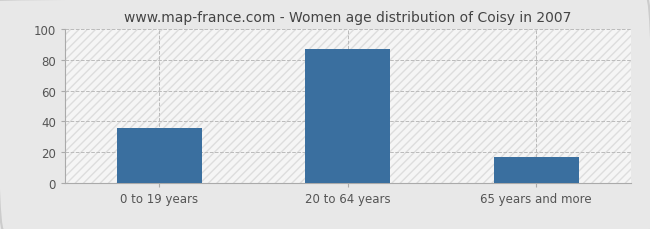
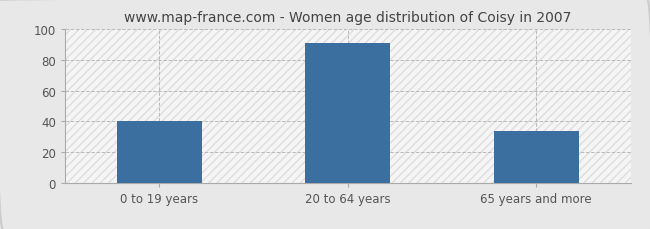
0 to 19 years: 36 -> 40
20 to 64 years: 87 -> 91
65 years and more: 17 -> 34
